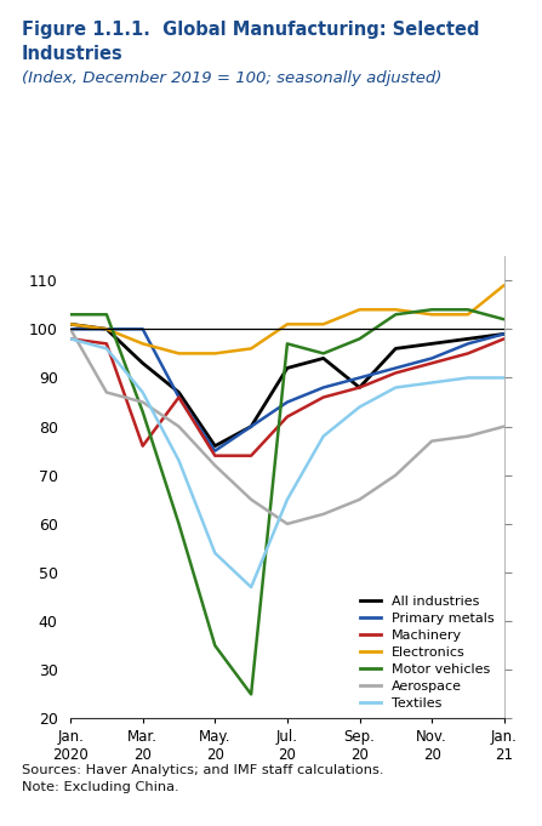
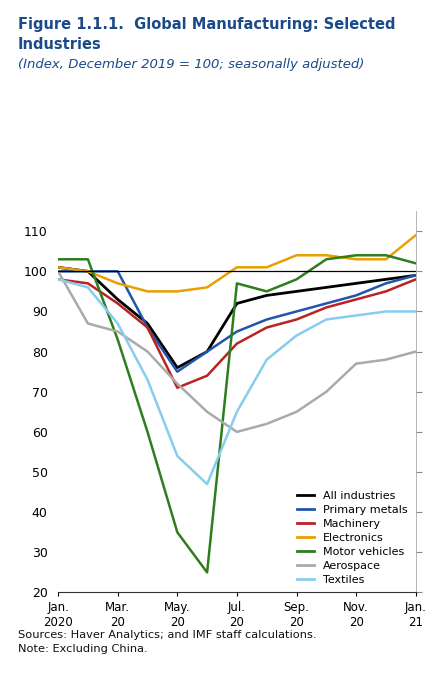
Machinery/Mar. 20: 76 -> 92
Machinery/May. 20: 74 -> 71
All industries/Sep. 20: 88 -> 95
